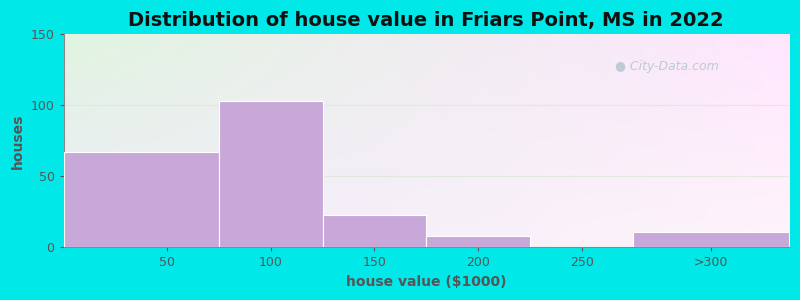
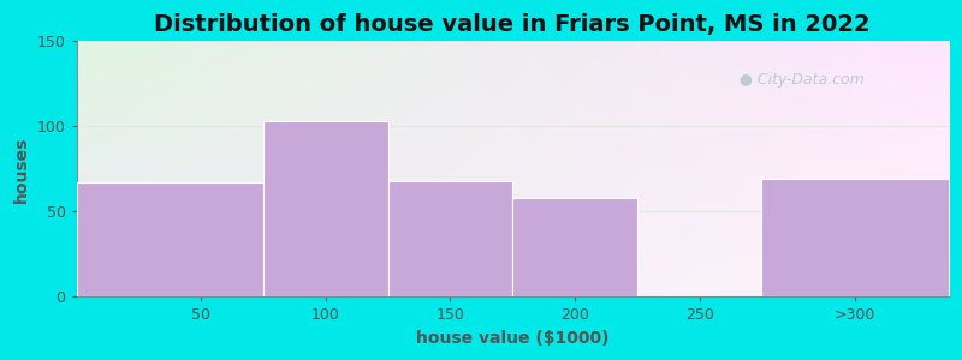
150: 23 -> 68
200: 8 -> 58
>300: 11 -> 69
